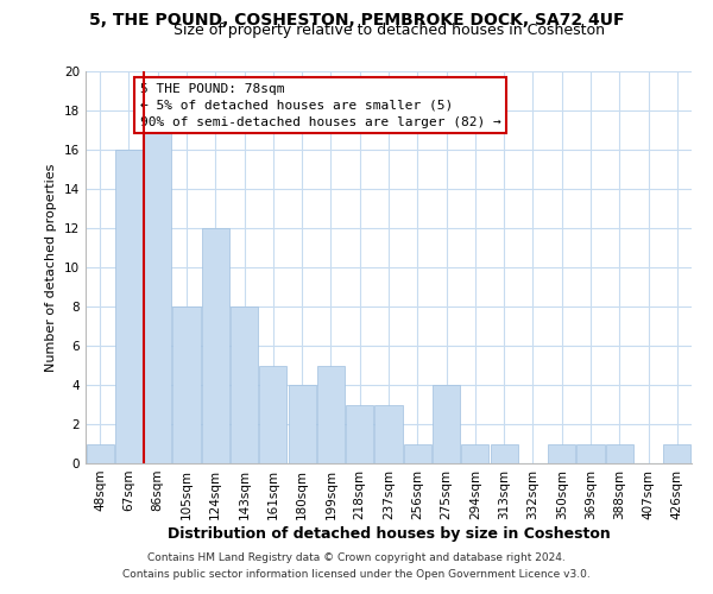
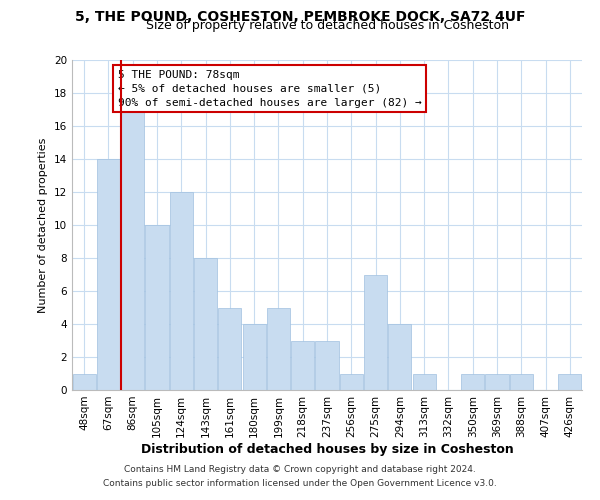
67sqm: 16 -> 14
105sqm: 8 -> 10
275sqm: 4 -> 7
294sqm: 1 -> 4
